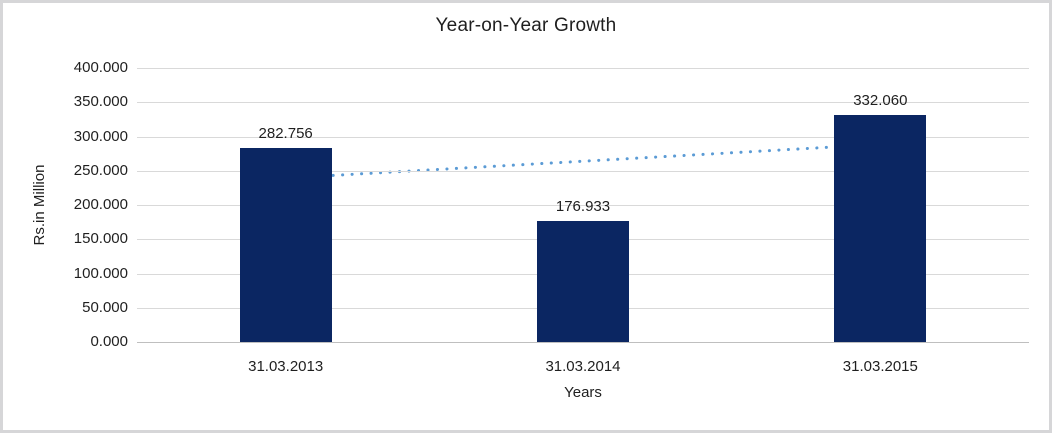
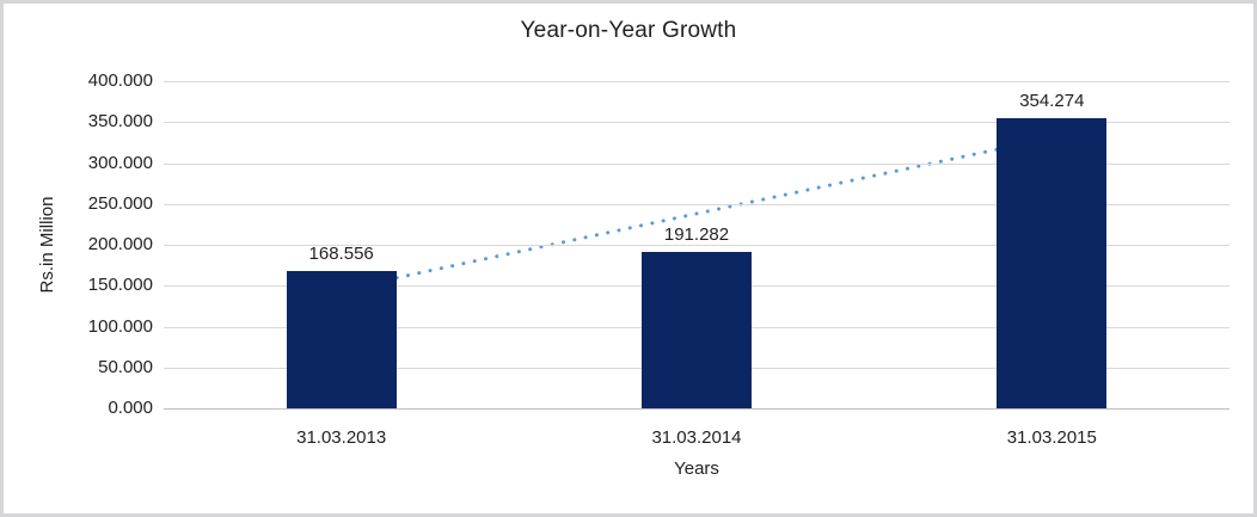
31.03.2013: 282.756 -> 168.556
31.03.2014: 176.933 -> 191.282
31.03.2015: 332.060 -> 354.274
